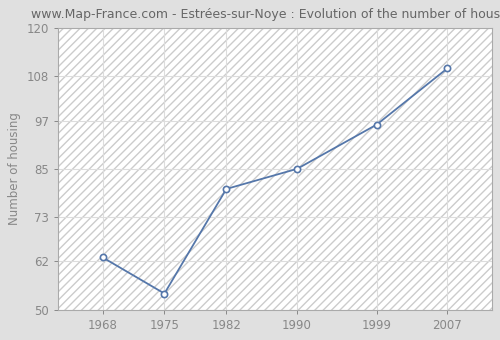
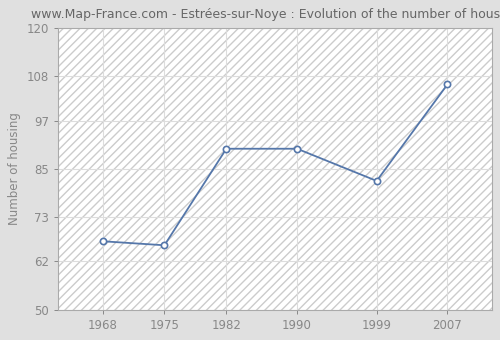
1968: 63 -> 67
1975: 54 -> 66
1982: 80 -> 90
1990: 85 -> 90
1999: 96 -> 82
2007: 110 -> 106
